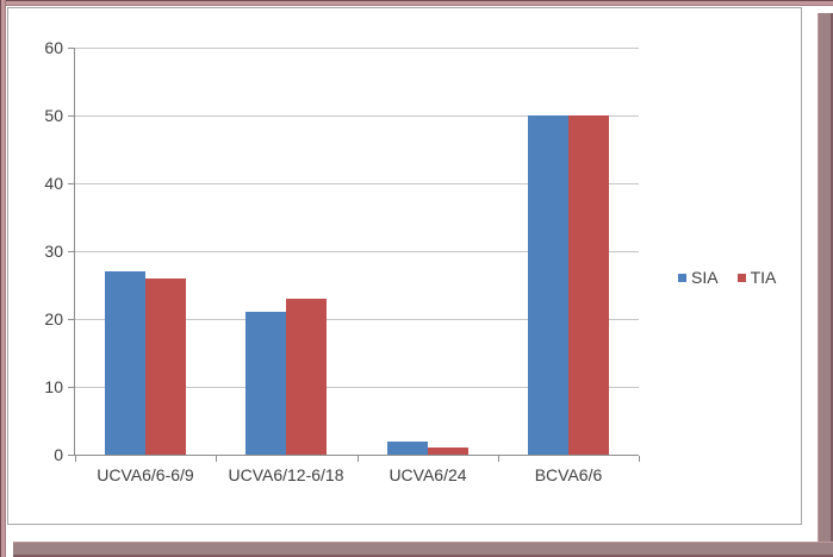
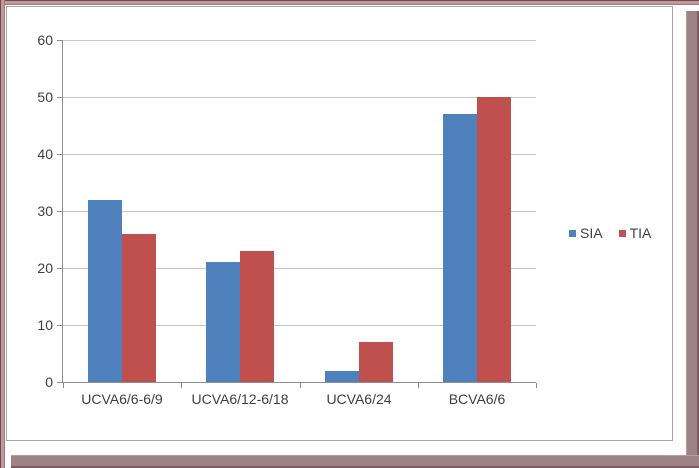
SIA/UCVA6/6-6/9: 27 -> 32
TIA/UCVA6/24: 1 -> 7
SIA/BCVA6/6: 50 -> 47
